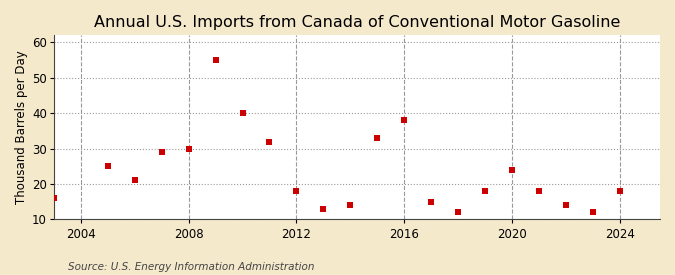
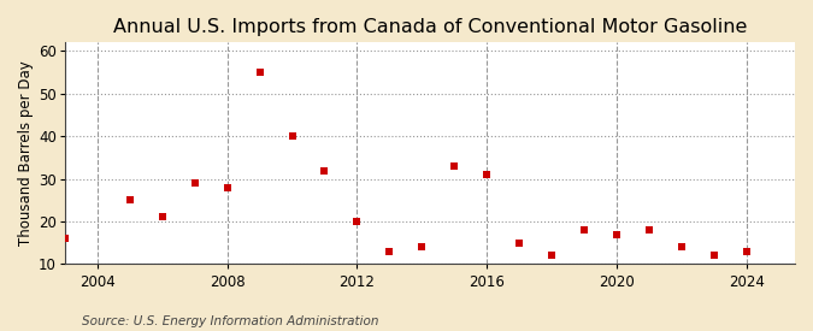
2008: 30 -> 28
2012: 18 -> 20
2016: 38 -> 31
2020: 24 -> 17
2024: 18 -> 13
